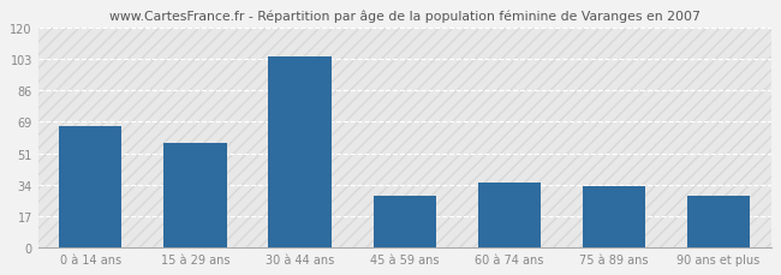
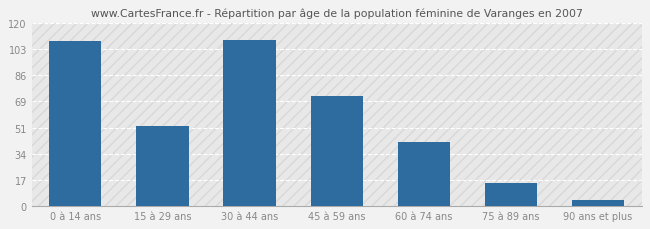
0 à 14 ans: 66 -> 108
15 à 29 ans: 57 -> 52
30 à 44 ans: 104 -> 109
45 à 59 ans: 28 -> 72
60 à 74 ans: 35 -> 42
75 à 89 ans: 33 -> 15
90 ans et plus: 28 -> 4
